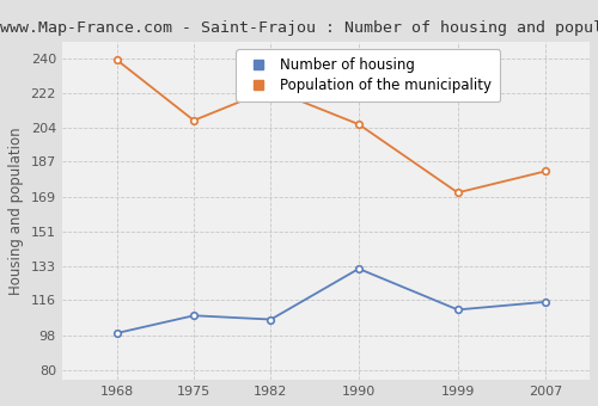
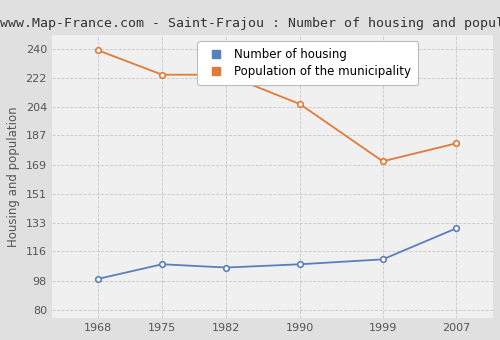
Population of the municipality/1975: 208 -> 224
Number of housing/1990: 132 -> 108
Number of housing/2007: 115 -> 130
